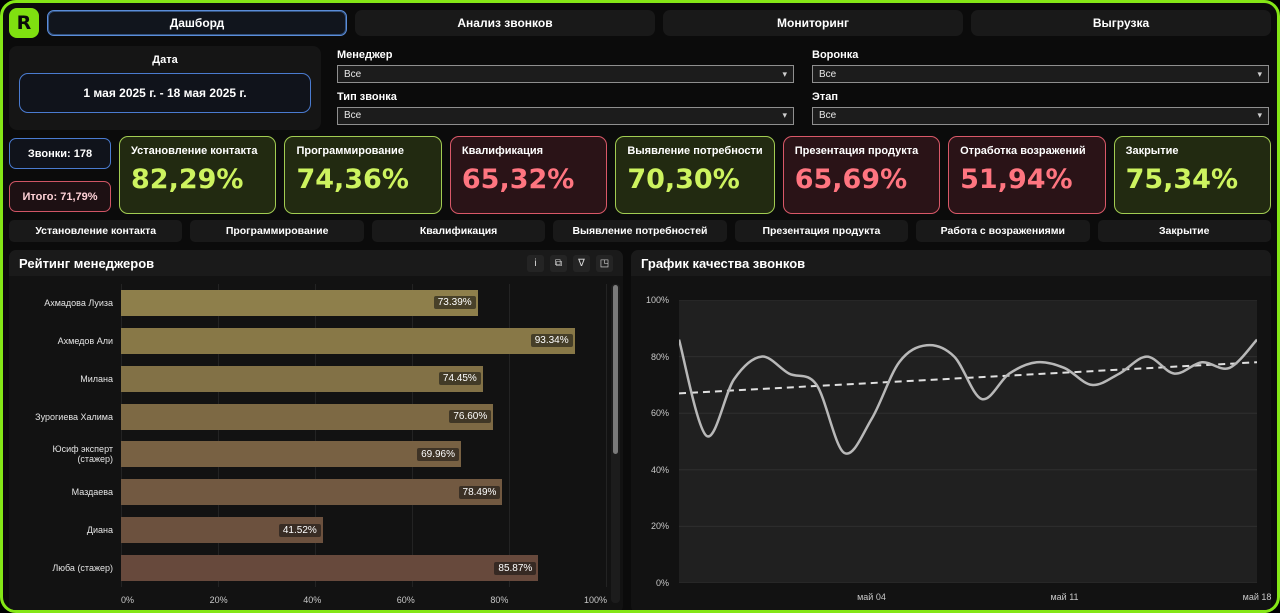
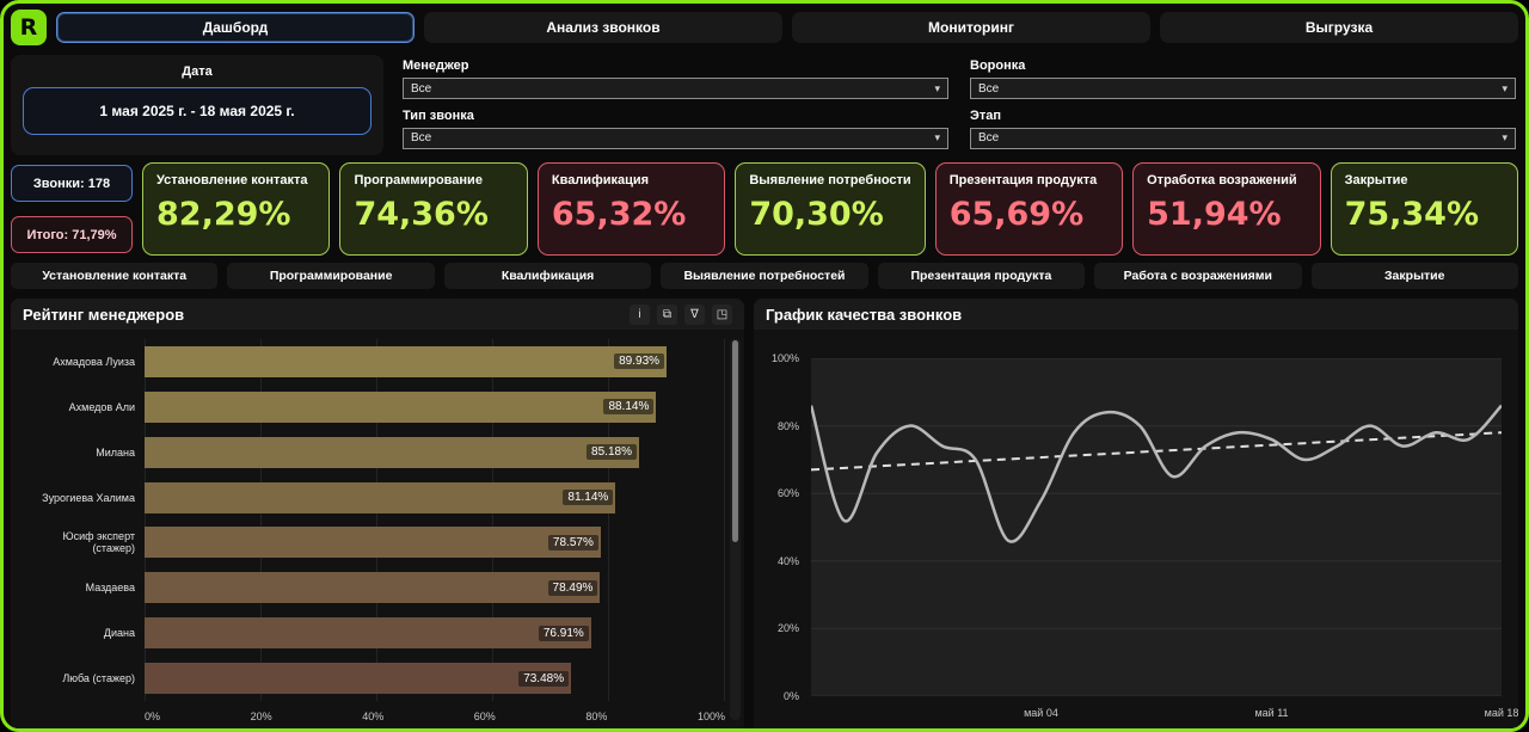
Рейтинг менеджеров/Ахмадова Луиза: 73.39% -> 89.93%
Рейтинг менеджеров/Ахмедов Али: 93.34% -> 88.14%
Рейтинг менеджеров/Милана: 74.45% -> 85.18%
Рейтинг менеджеров/Зурогиева Халима: 76.60% -> 81.14%
Рейтинг менеджеров/Юсиф эксперт (стажер): 69.96% -> 78.57%
Рейтинг менеджеров/Диана: 41.52% -> 76.91%
Рейтинг менеджеров/Люба (стажер): 85.87% -> 73.48%
